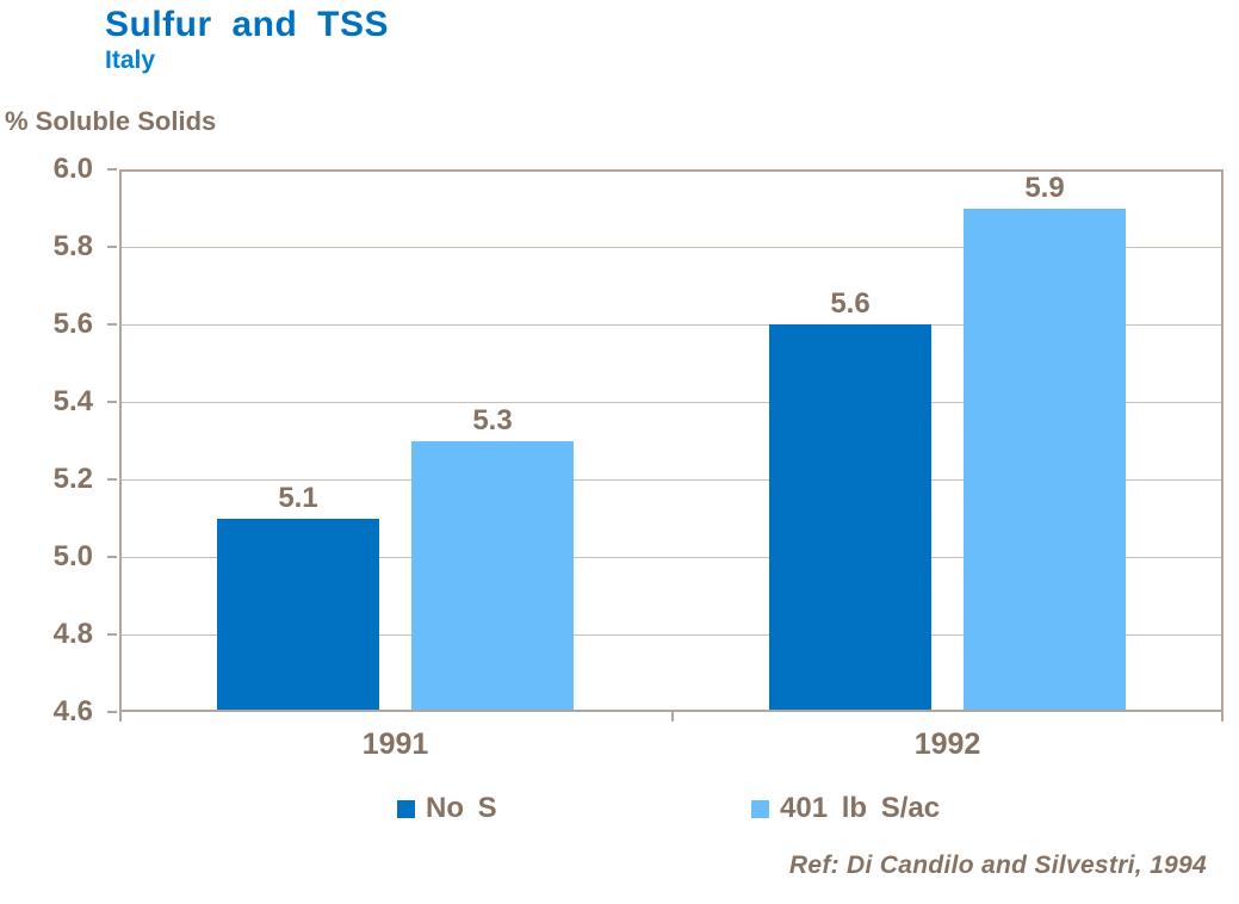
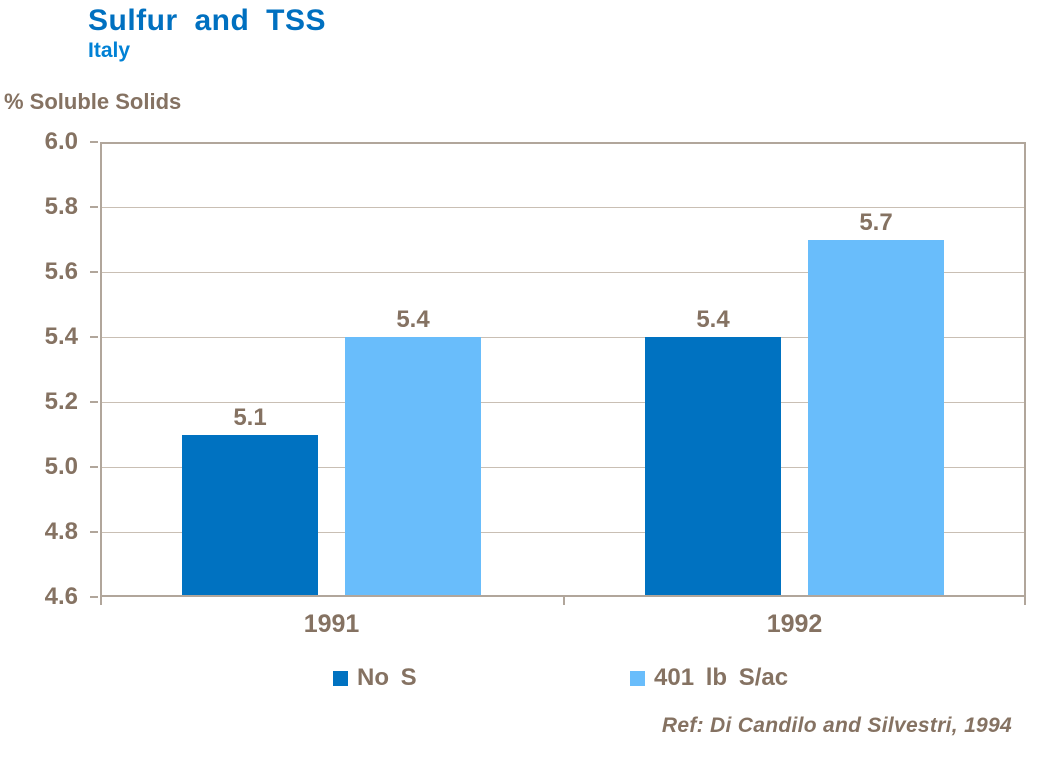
401 lb S/ac/1991: 5.3 -> 5.4
No S/1992: 5.6 -> 5.4
401 lb S/ac/1992: 5.9 -> 5.7
